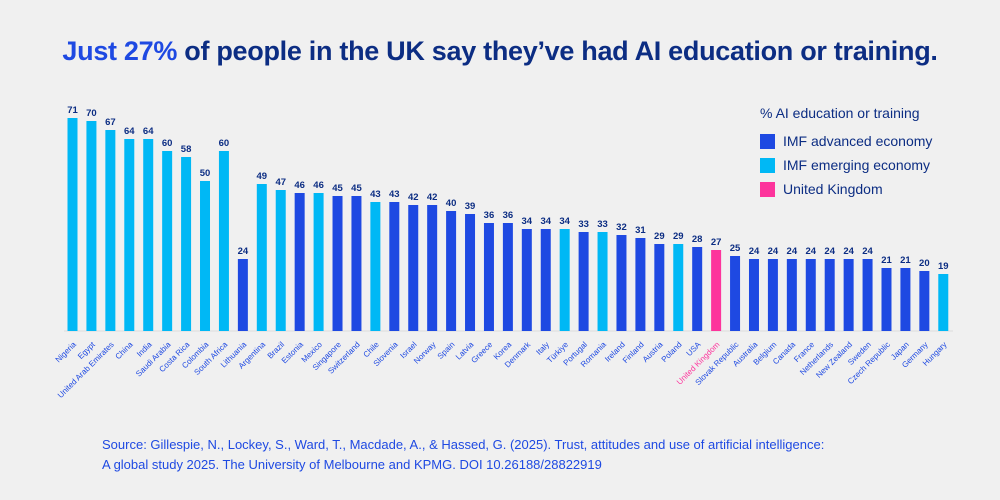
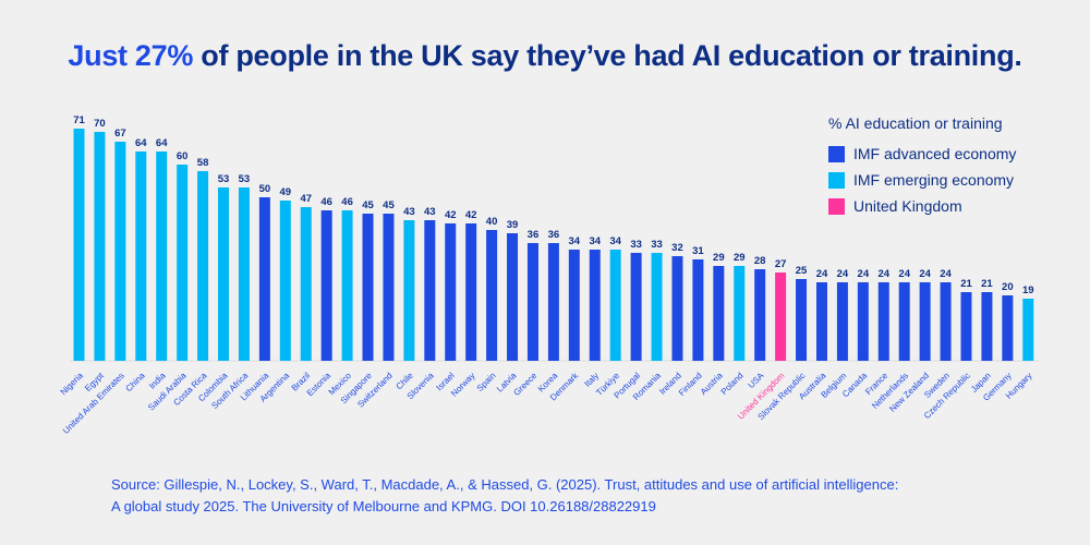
Colombia: 50 -> 53
South Africa: 60 -> 53
Lithuania: 24 -> 50
